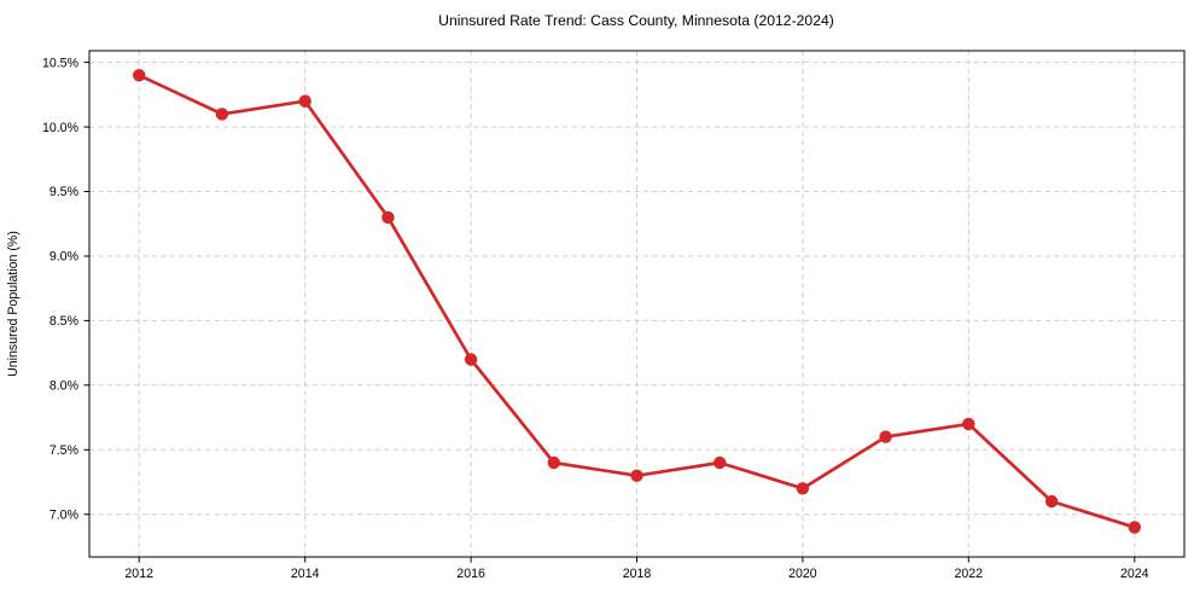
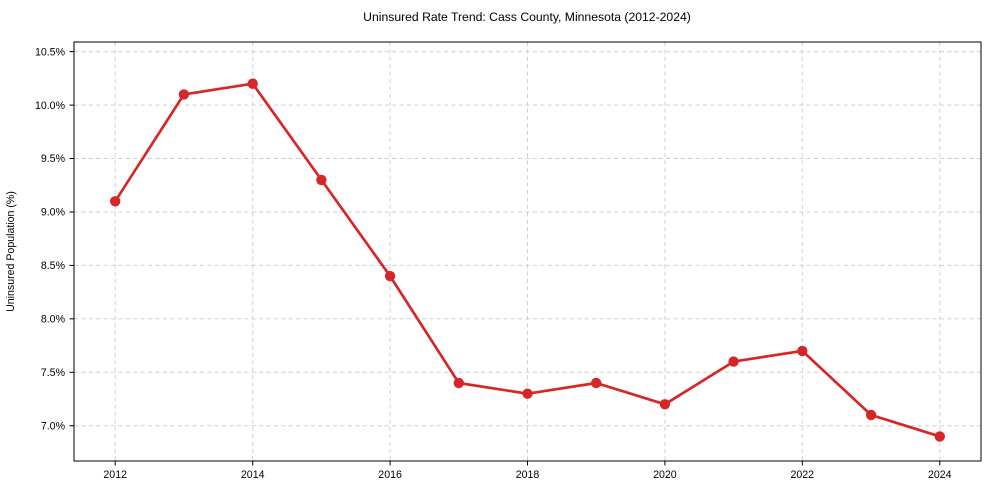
2012: 10.4% -> 9.1%
2016: 8.2% -> 8.4%
